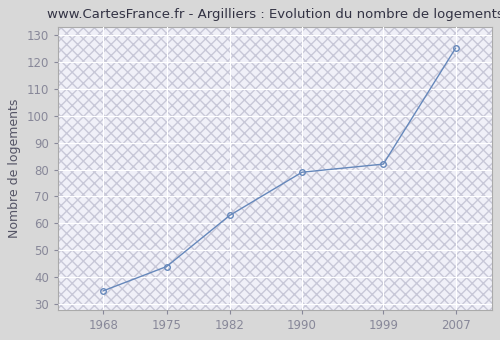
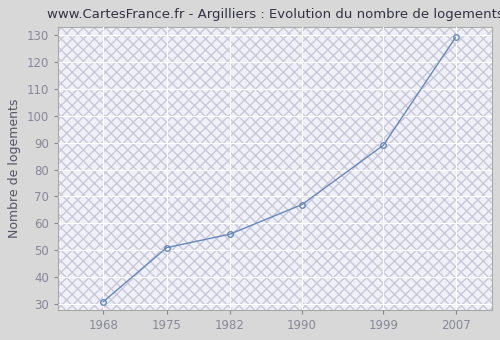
1968: 35 -> 31
1975: 44 -> 51
1982: 63 -> 56
1990: 79 -> 67
1999: 82 -> 89
2007: 125 -> 129
